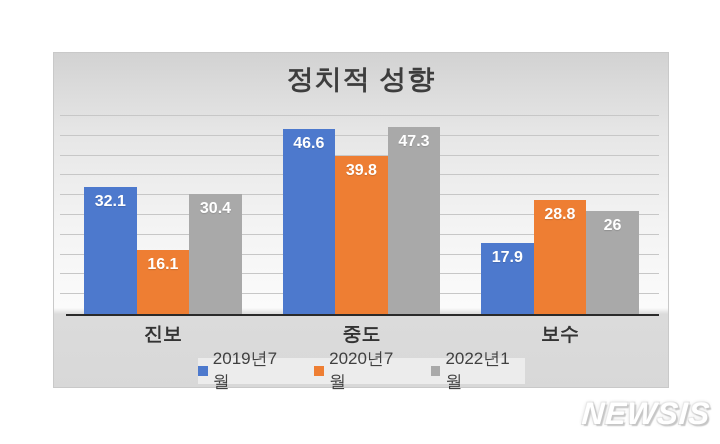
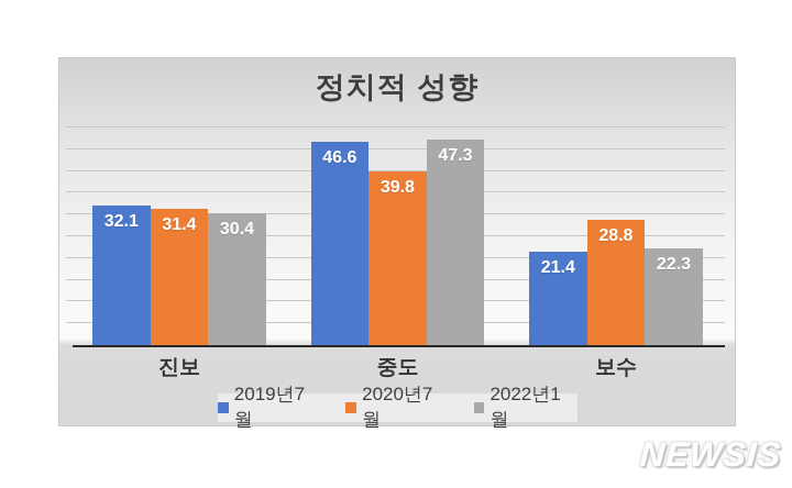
2020년7월/진보: 16.1 -> 31.4
2019년7월/보수: 17.9 -> 21.4
2022년1월/보수: 26 -> 22.3
